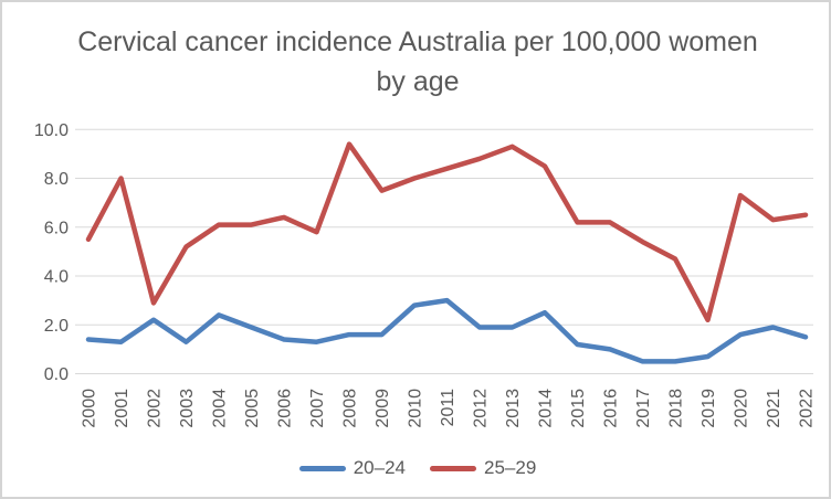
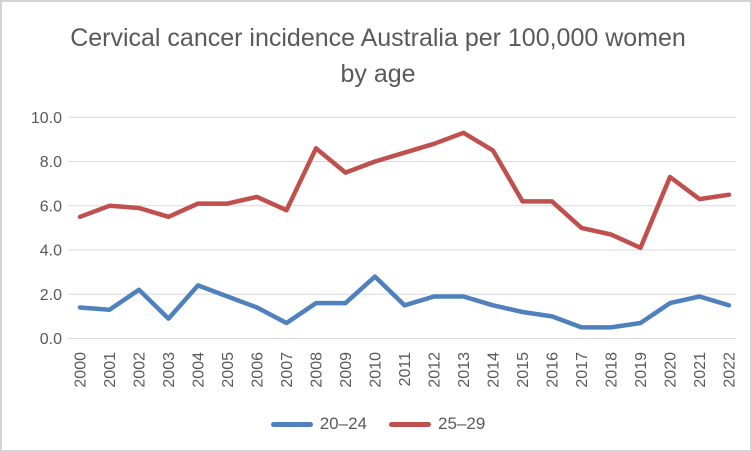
25–29/2001: 8.0 -> 6.0
25–29/2002: 2.9 -> 5.9
20–24/2003: 1.3 -> 0.9
25–29/2003: 5.2 -> 5.5
20–24/2007: 1.3 -> 0.7
25–29/2008: 9.4 -> 8.6
20–24/2011: 3.0 -> 1.5
20–24/2014: 2.5 -> 1.5
25–29/2017: 5.4 -> 5.0
25–29/2019: 2.2 -> 4.1
